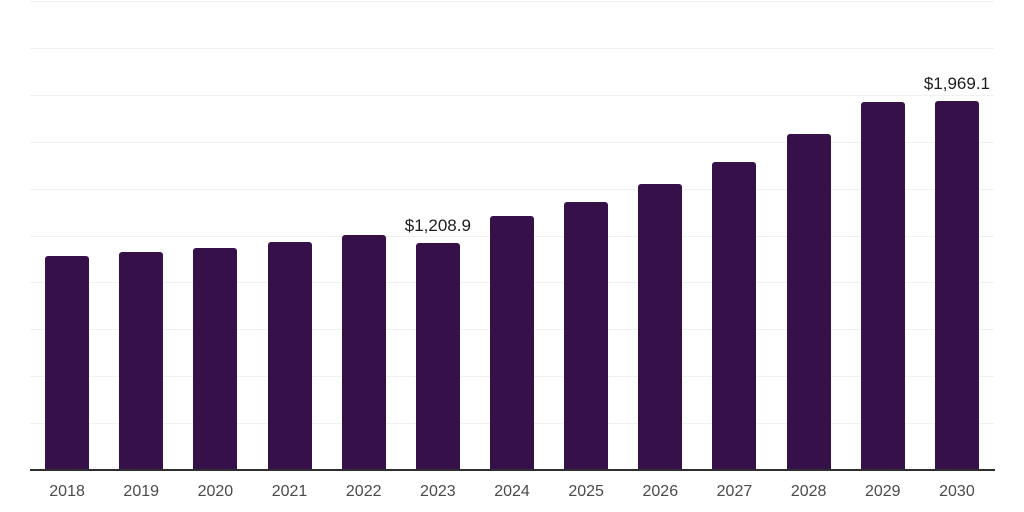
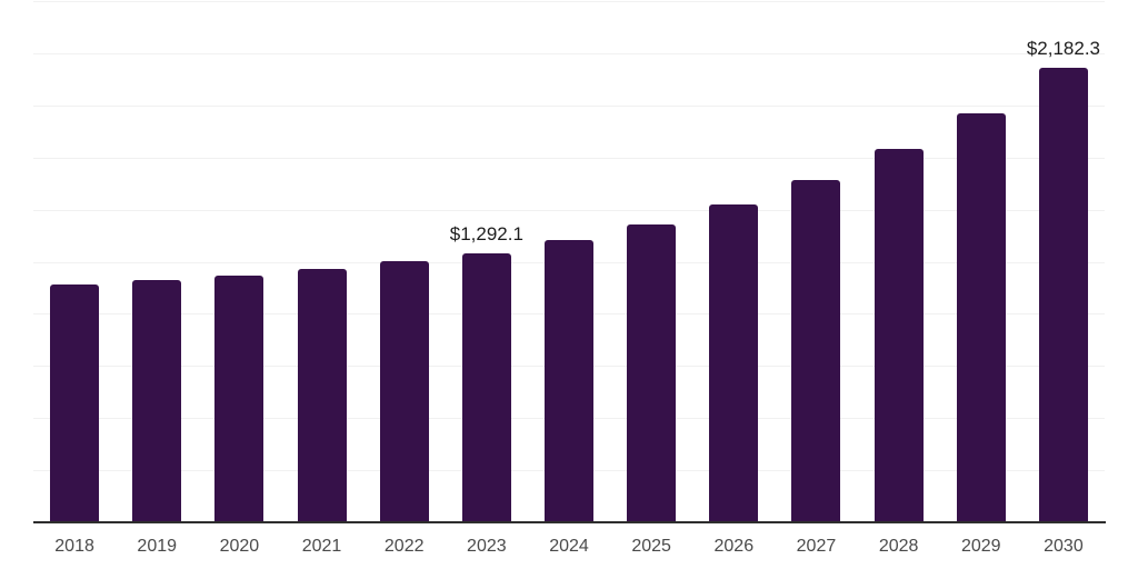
2023: $1,208.9 -> $1,292.1
2030: $1,969.1 -> $2,182.3
